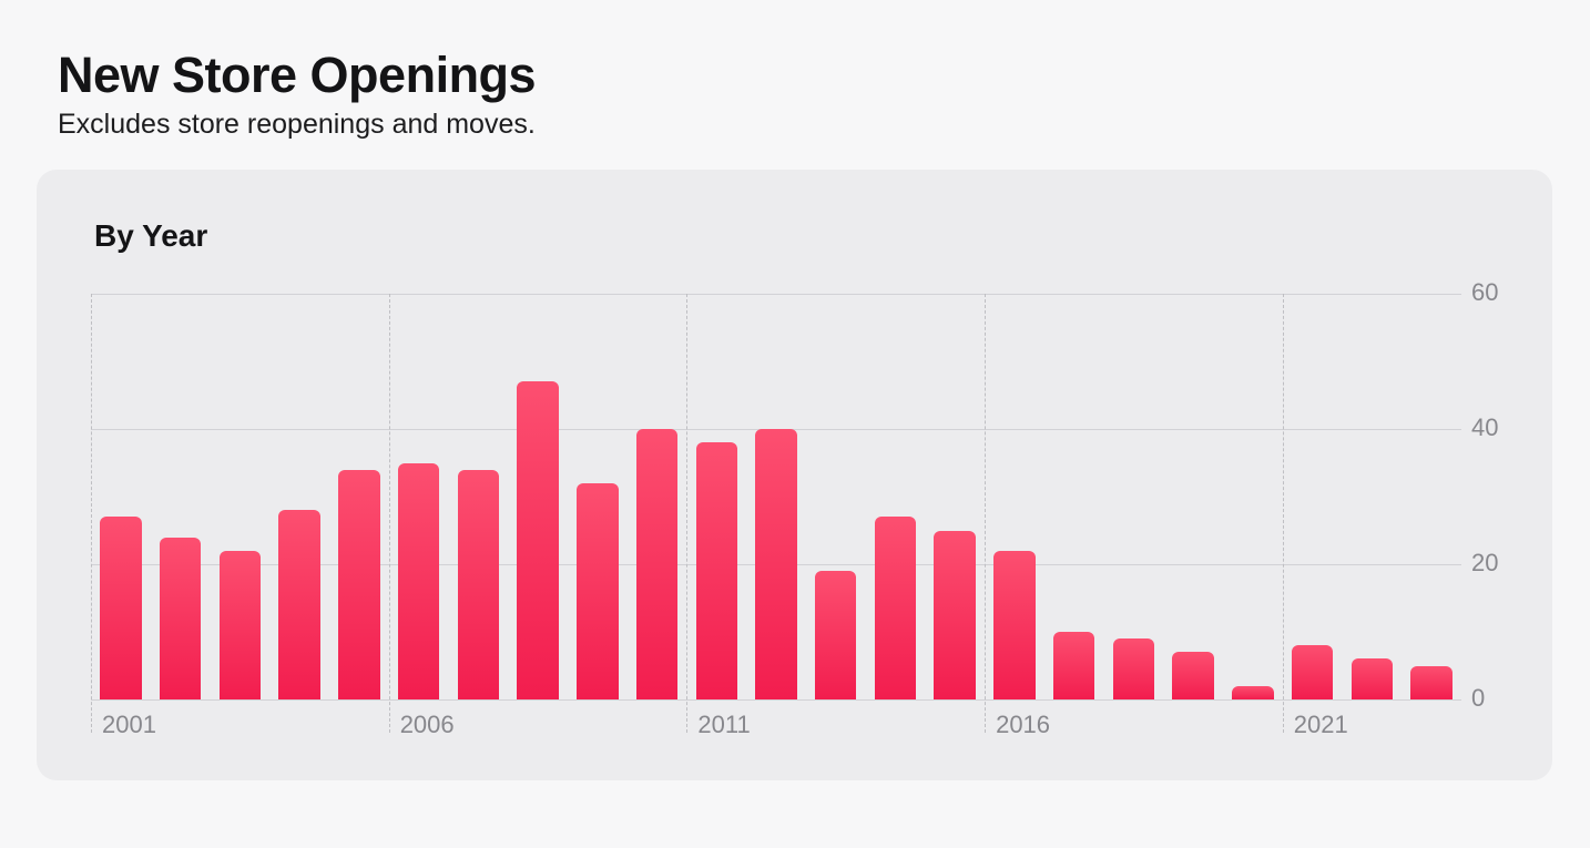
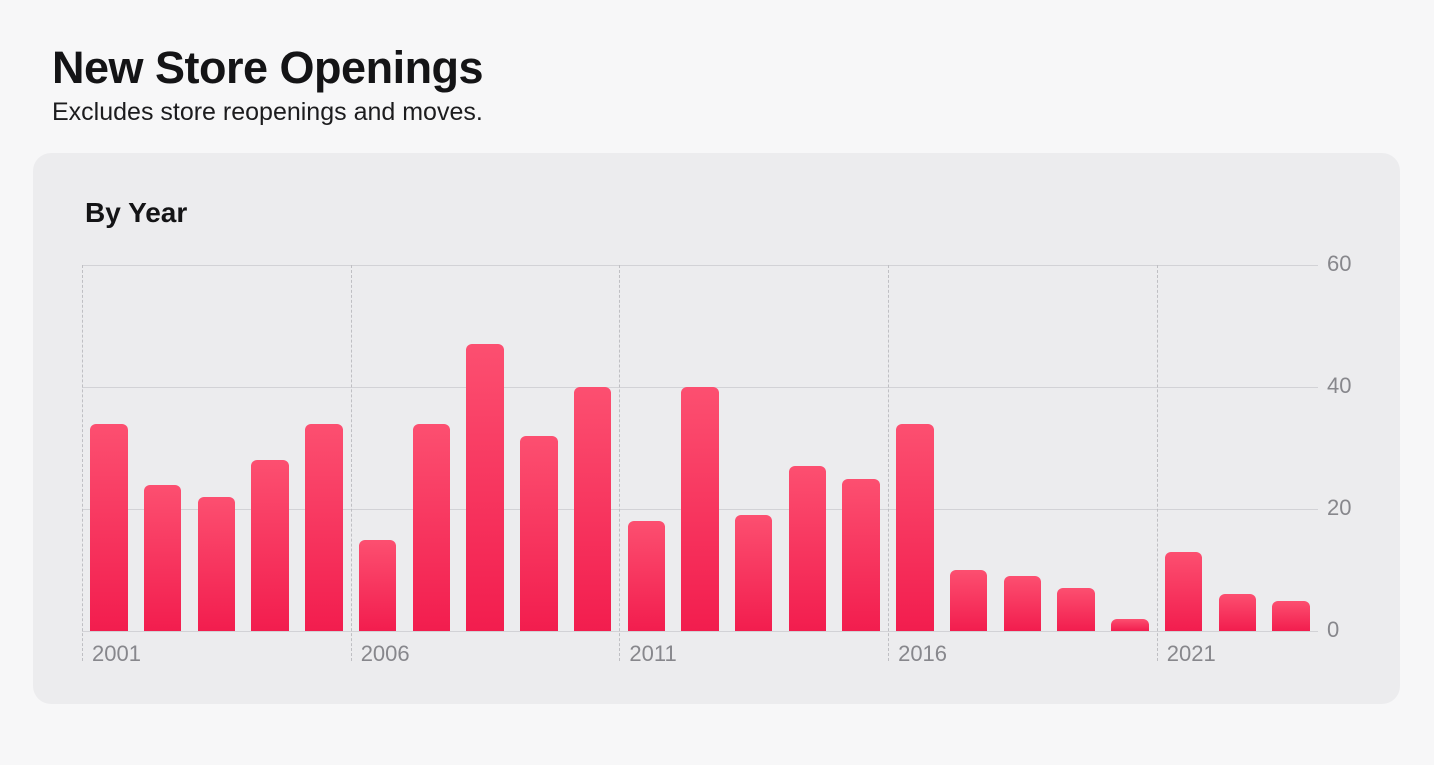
2001: 27 -> 34
2006: 35 -> 15
2011: 38 -> 18
2016: 22 -> 34
2021: 8 -> 13
